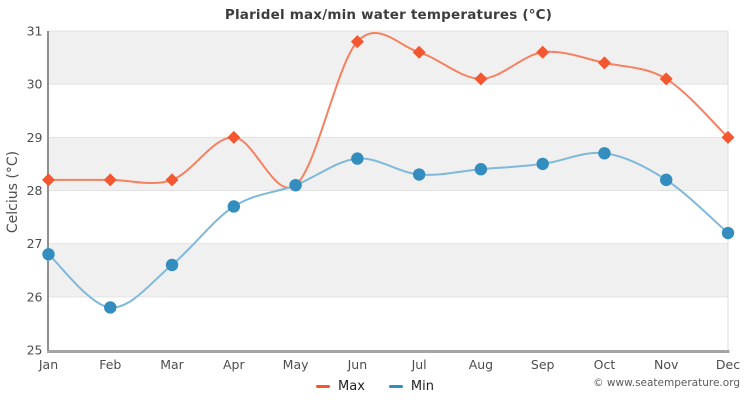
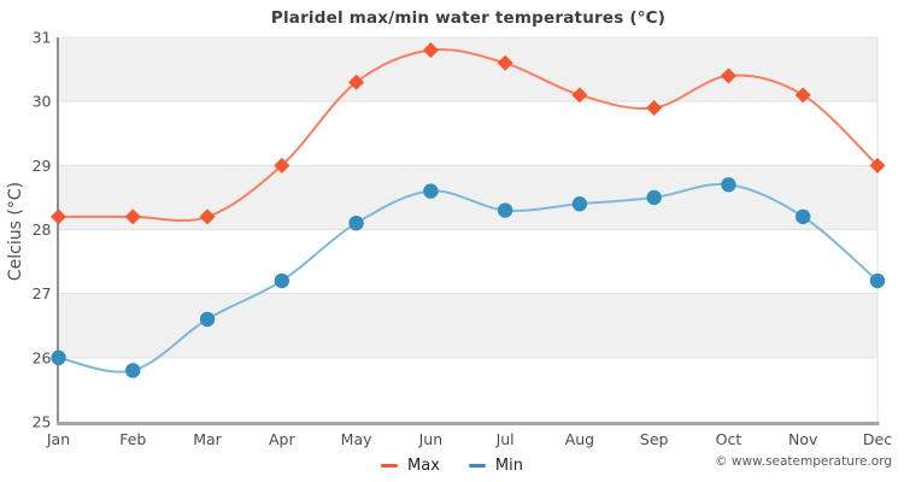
Min/Jan: 26.8 -> 26.0
Min/Apr: 27.7 -> 27.2
Max/May: 28.1 -> 30.3
Max/Sep: 30.6 -> 29.9
